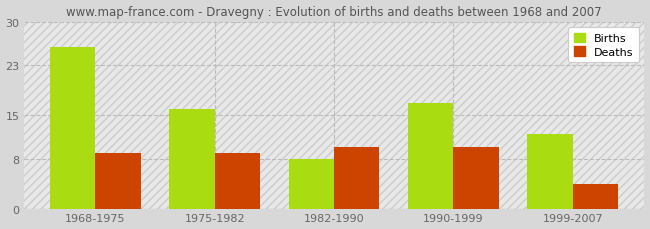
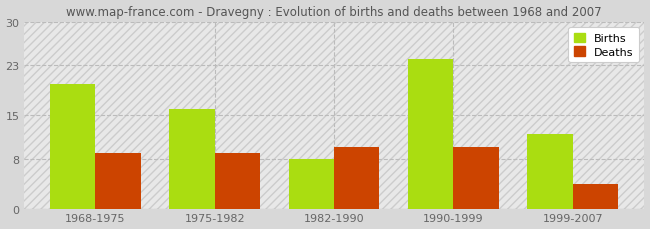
Births/1968-1975: 26 -> 20
Births/1990-1999: 17 -> 24
